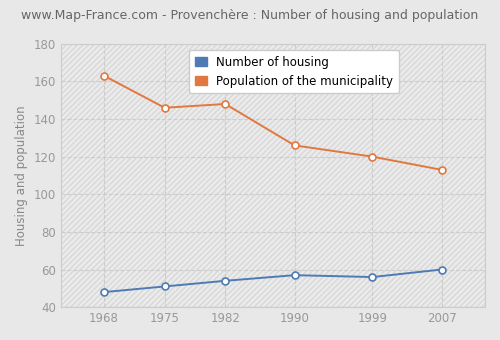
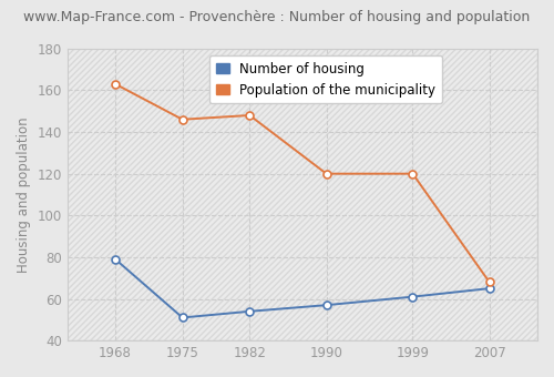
Number of housing/1968: 48 -> 79
Population of the municipality/1990: 126 -> 120
Number of housing/1999: 56 -> 61
Number of housing/2007: 60 -> 65
Population of the municipality/2007: 113 -> 68
